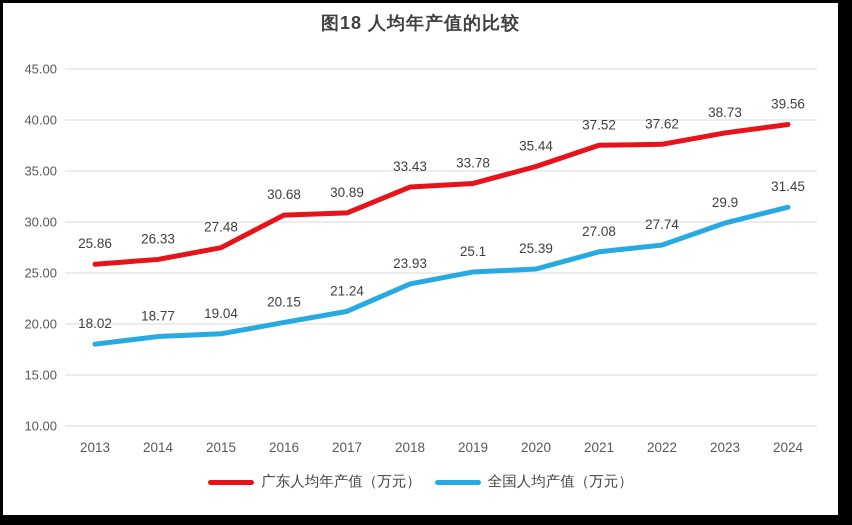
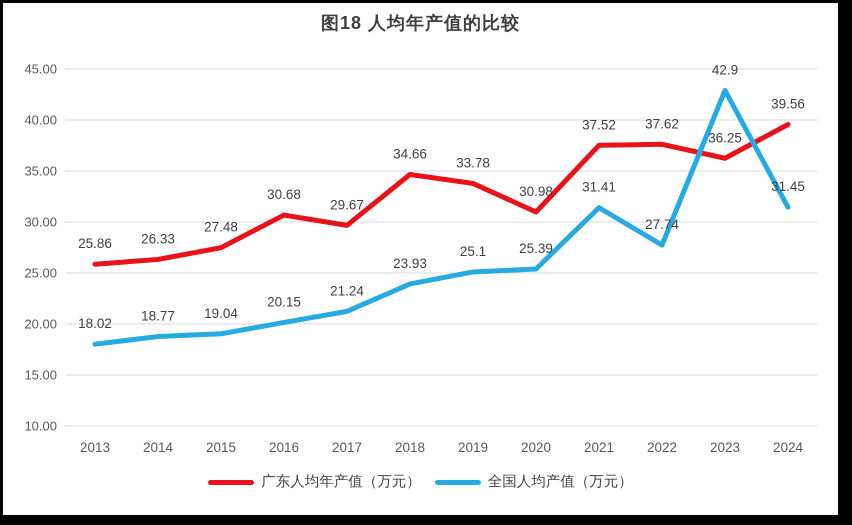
广东人均年产值（万元）/2017: 30.89 -> 29.67
广东人均年产值（万元）/2018: 33.43 -> 34.66
广东人均年产值（万元）/2020: 35.44 -> 30.98
全国人均产值（万元）/2021: 27.08 -> 31.41
广东人均年产值（万元）/2023: 38.73 -> 36.25
全国人均产值（万元）/2023: 29.9 -> 42.9
